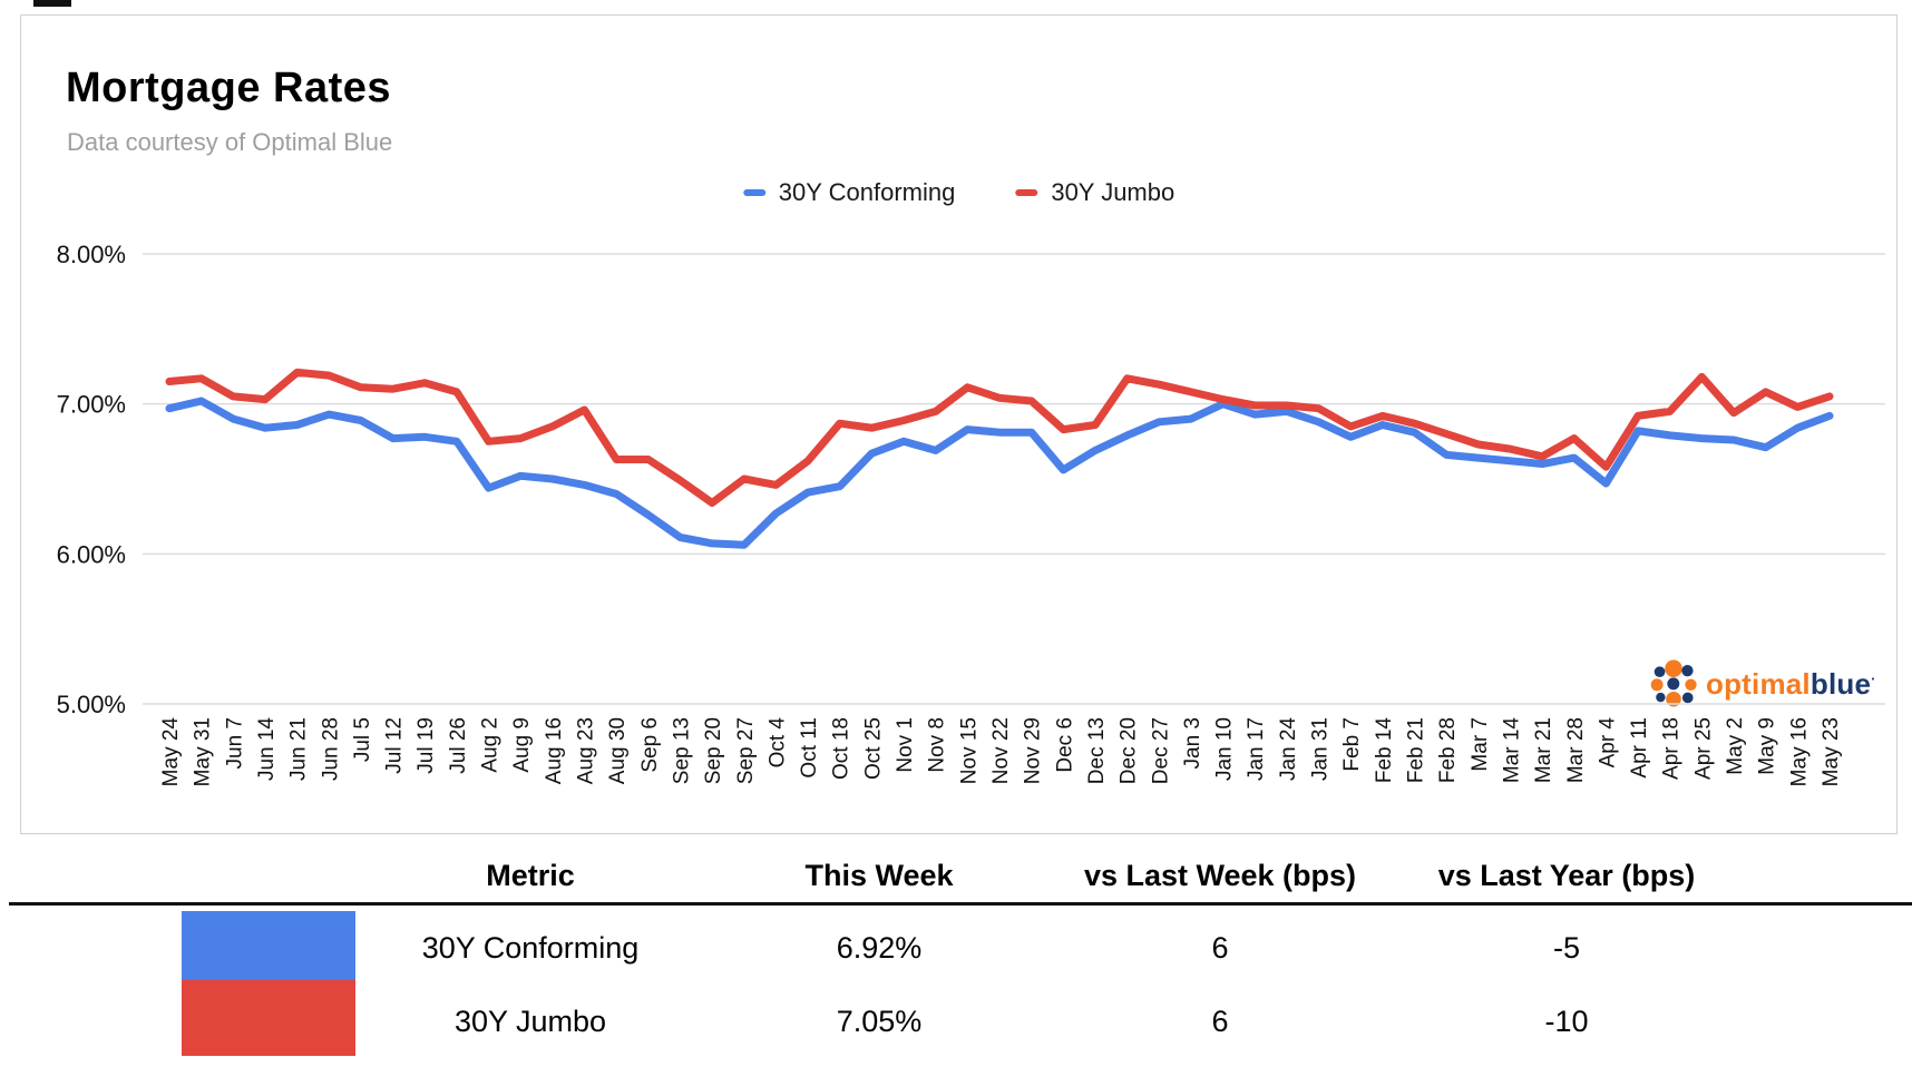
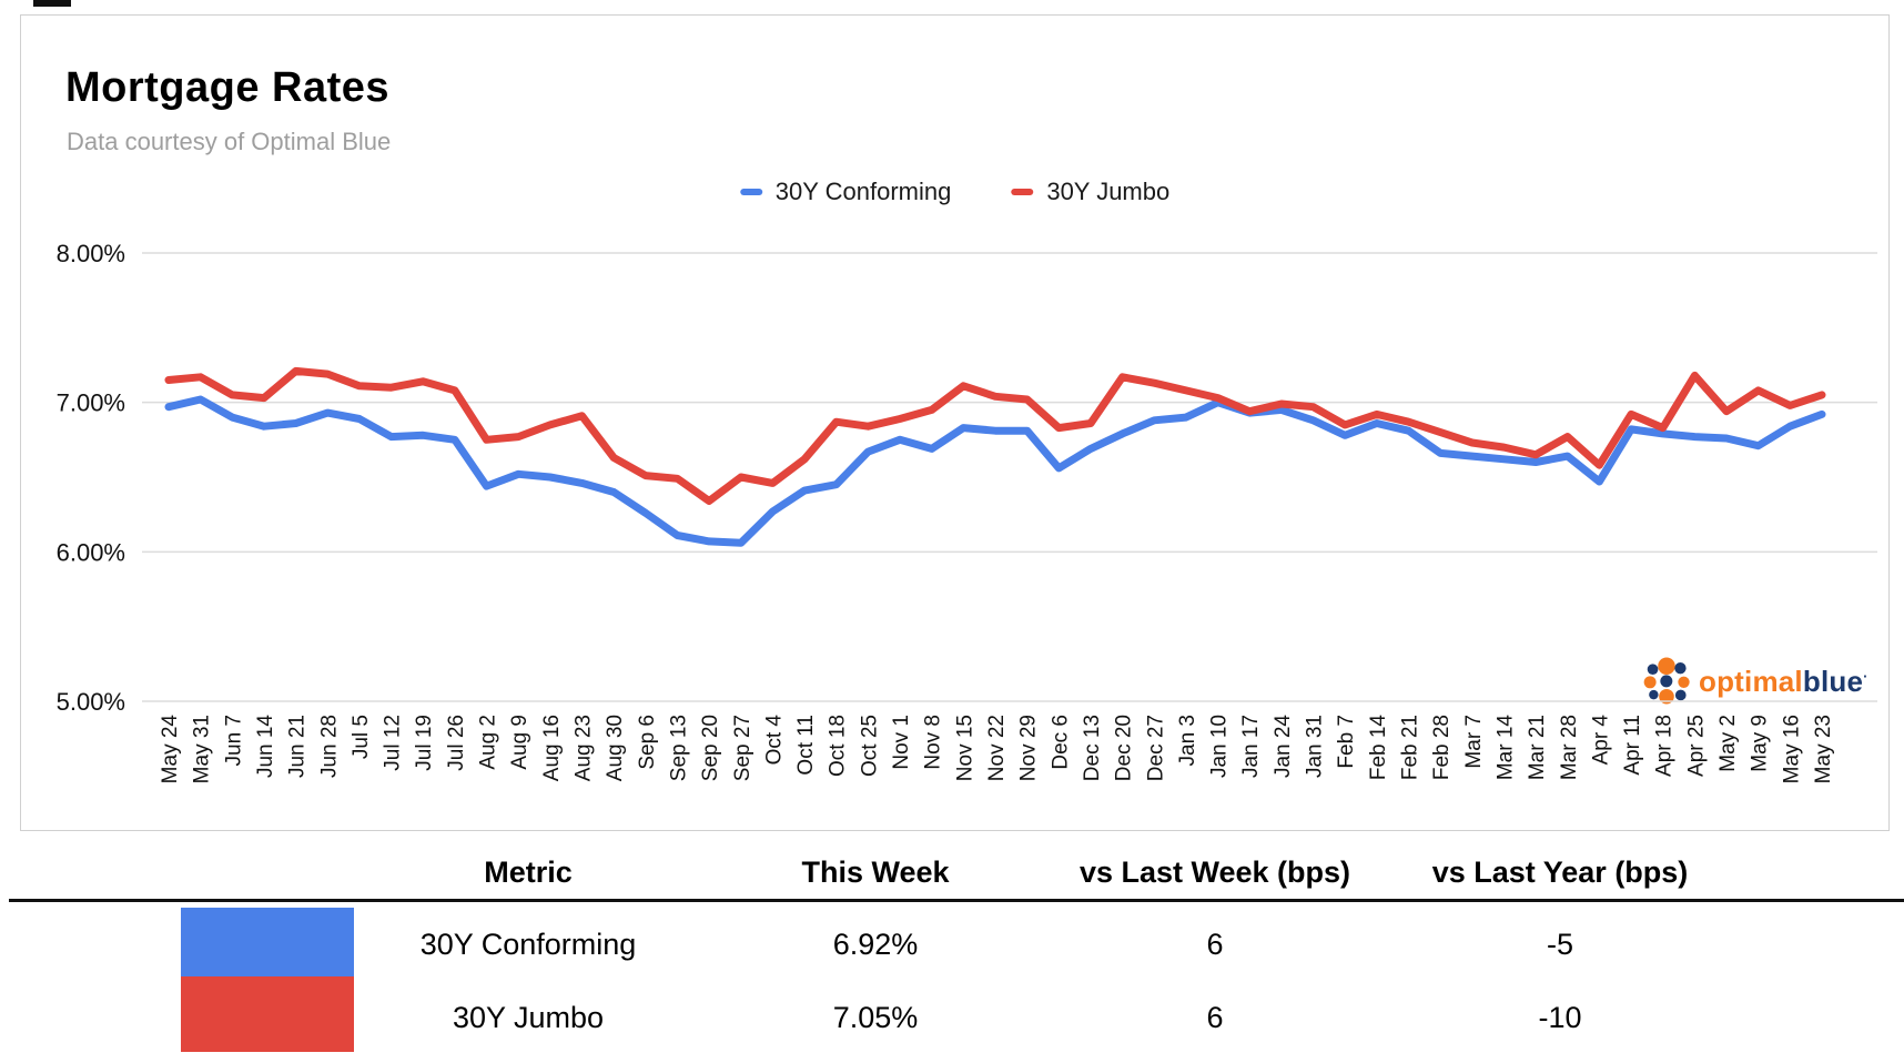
30Y Jumbo/Aug 23: 6.96% -> 6.91%
30Y Jumbo/Sep 6: 6.63% -> 6.51%
30Y Jumbo/Jan 17: 6.99% -> 6.94%
30Y Jumbo/Apr 18: 6.95% -> 6.83%
